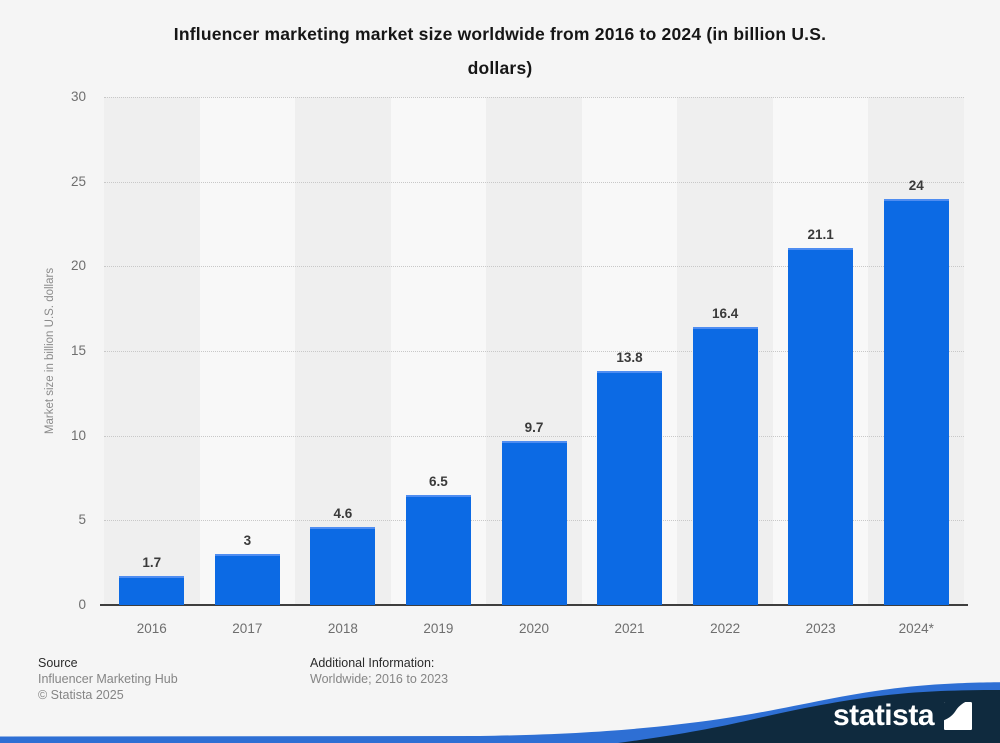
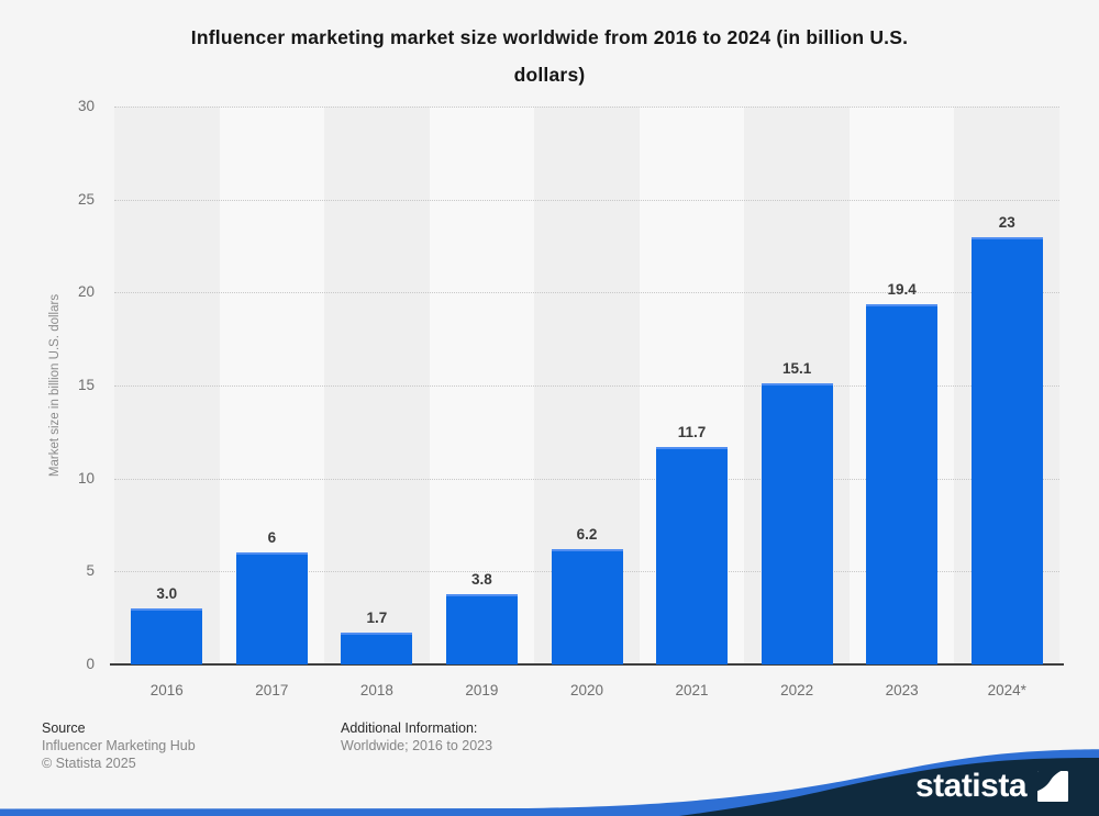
2016: 1.7 -> 3.0
2017: 3 -> 6
2018: 4.6 -> 1.7
2019: 6.5 -> 3.8
2020: 9.7 -> 6.2
2021: 13.8 -> 11.7
2022: 16.4 -> 15.1
2023: 21.1 -> 19.4
2024*: 24 -> 23
